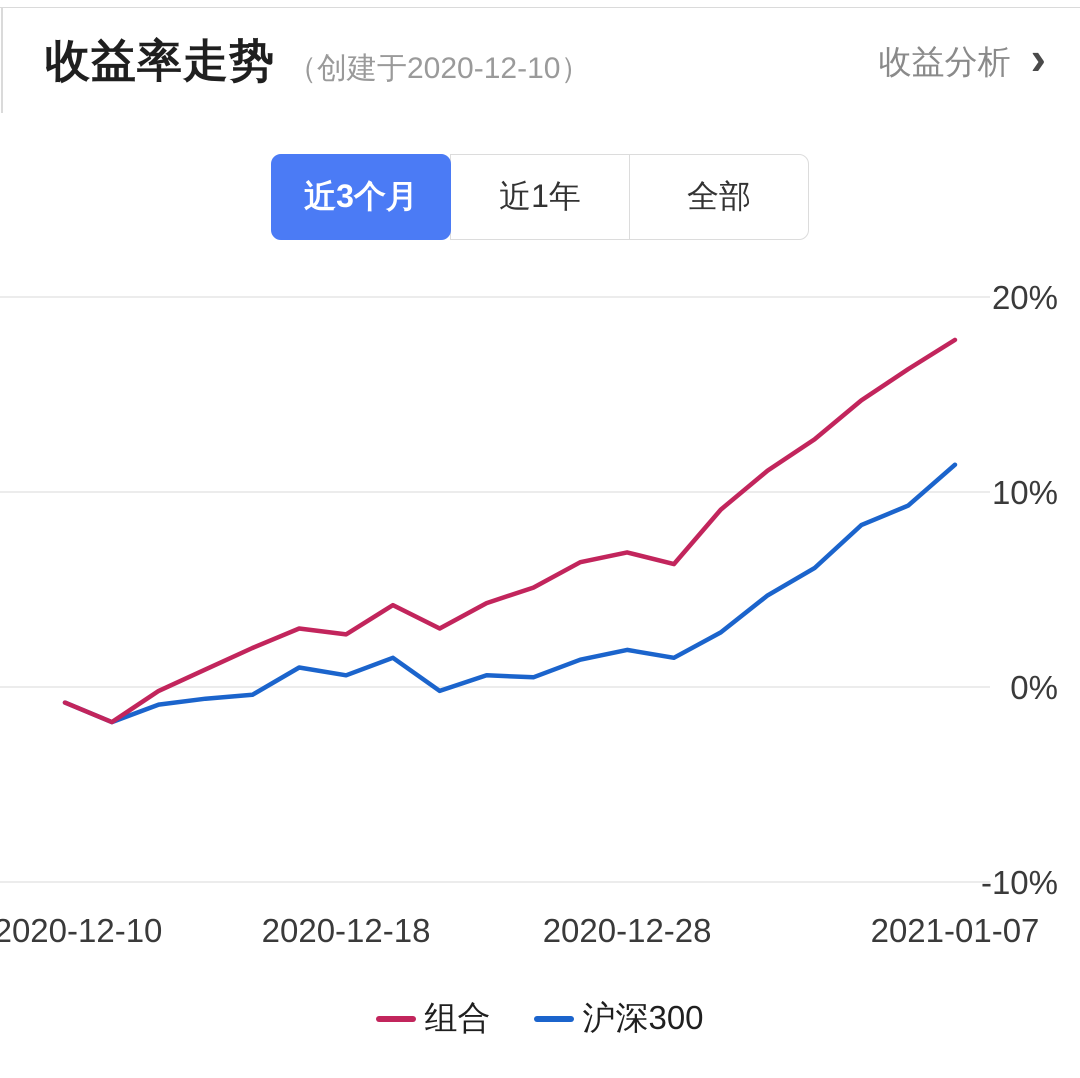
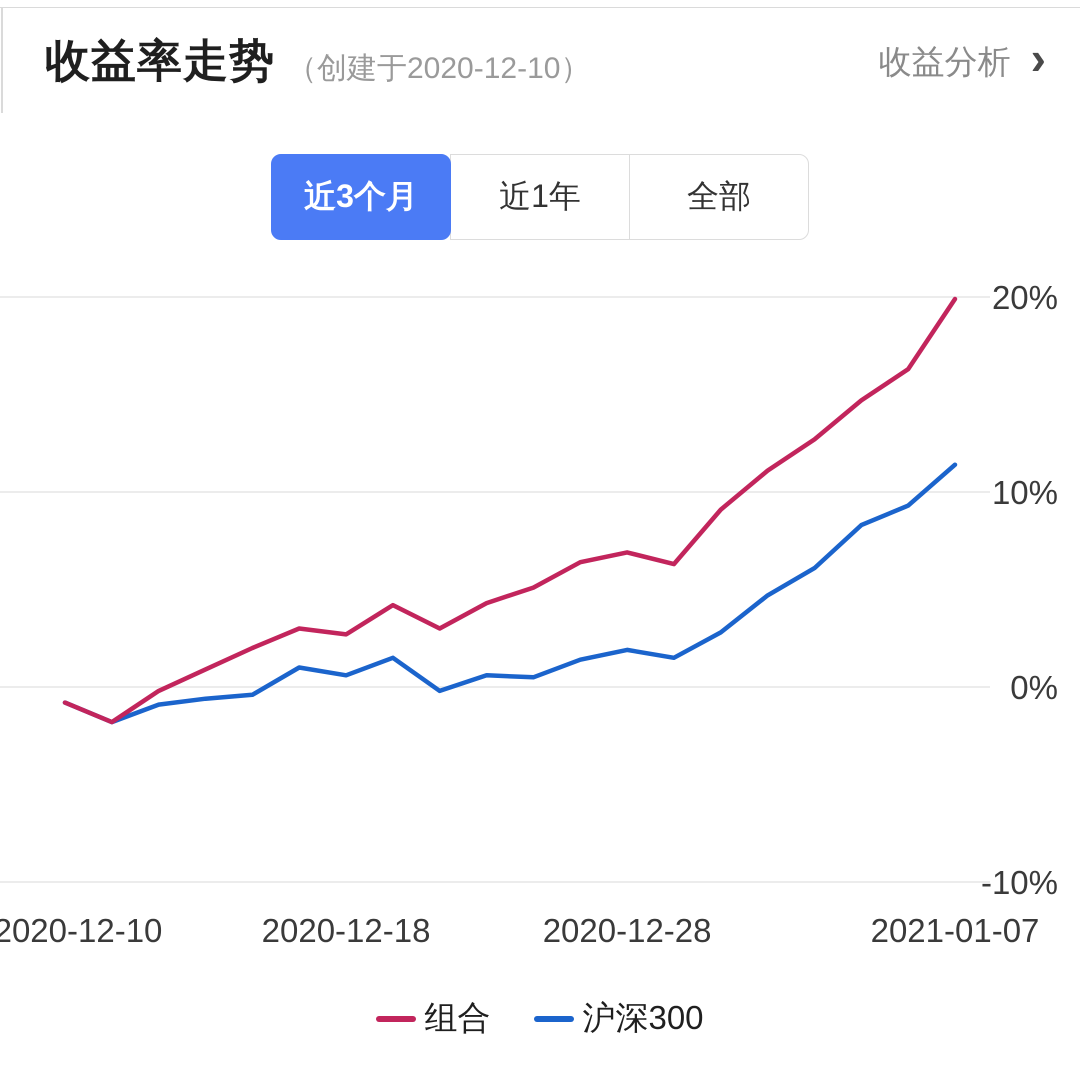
组合/2021-01-07: 17.8% -> 19.9%
